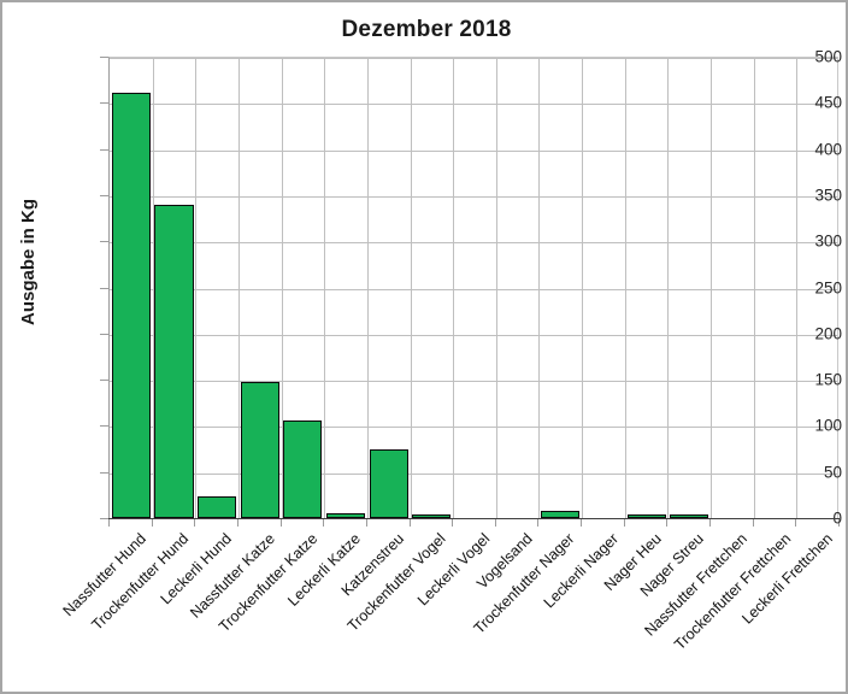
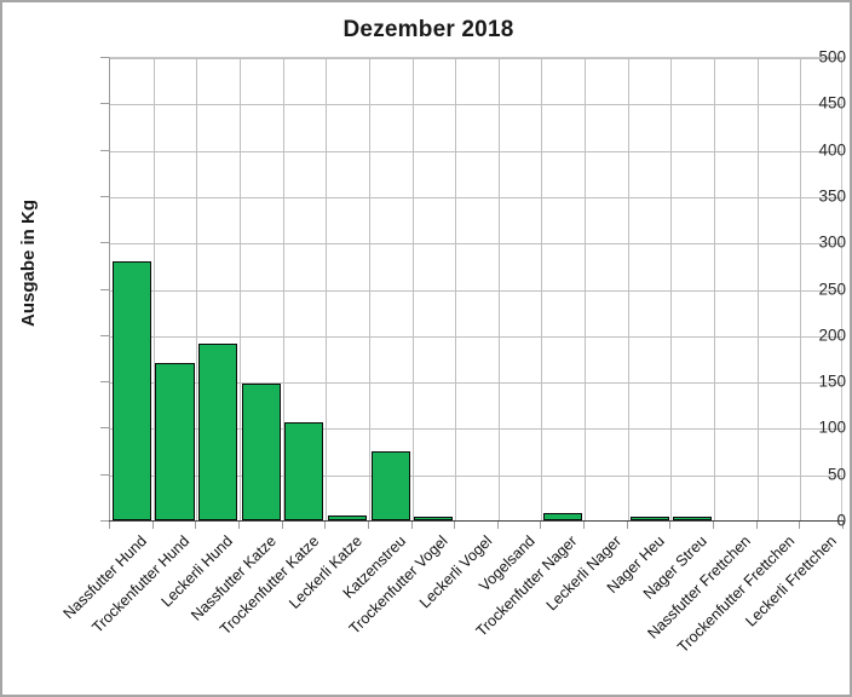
Nassfutter Hund: 460 -> 280
Trockenfutter Hund: 340 -> 170
Leckerli Hund: 20 -> 190
